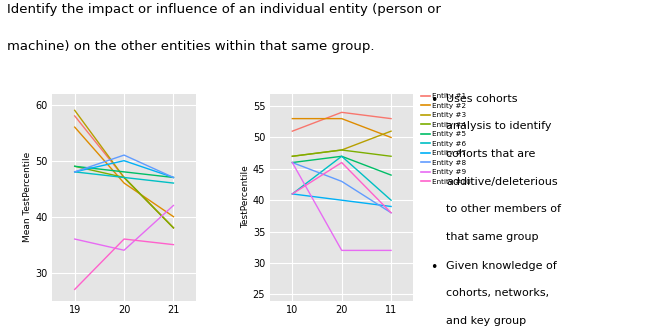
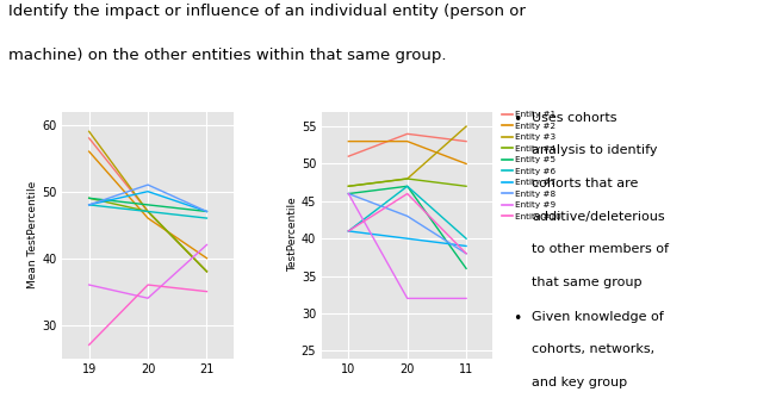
Entity #3/11: 51 -> 55
Entity #5/11: 44 -> 36
